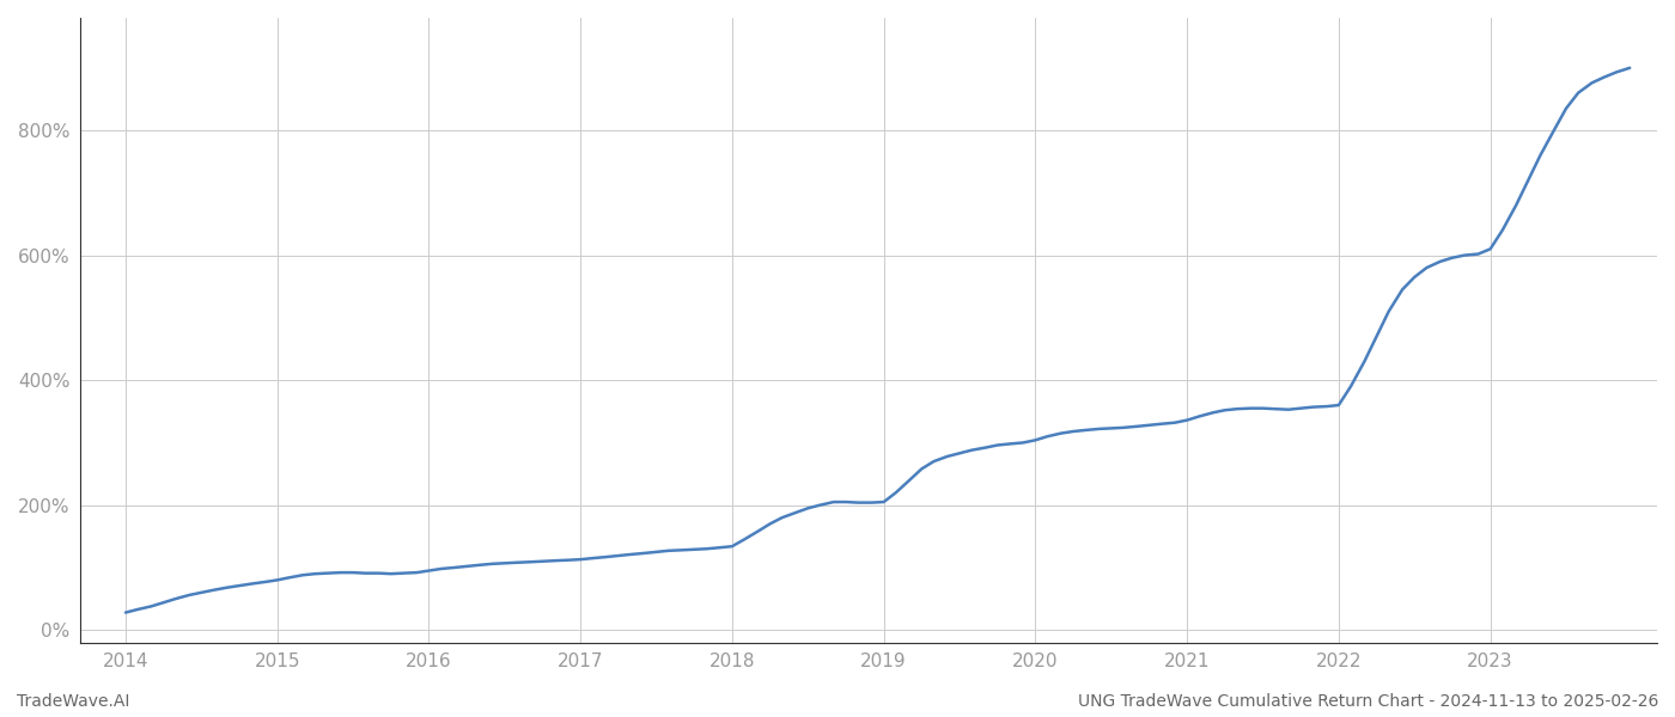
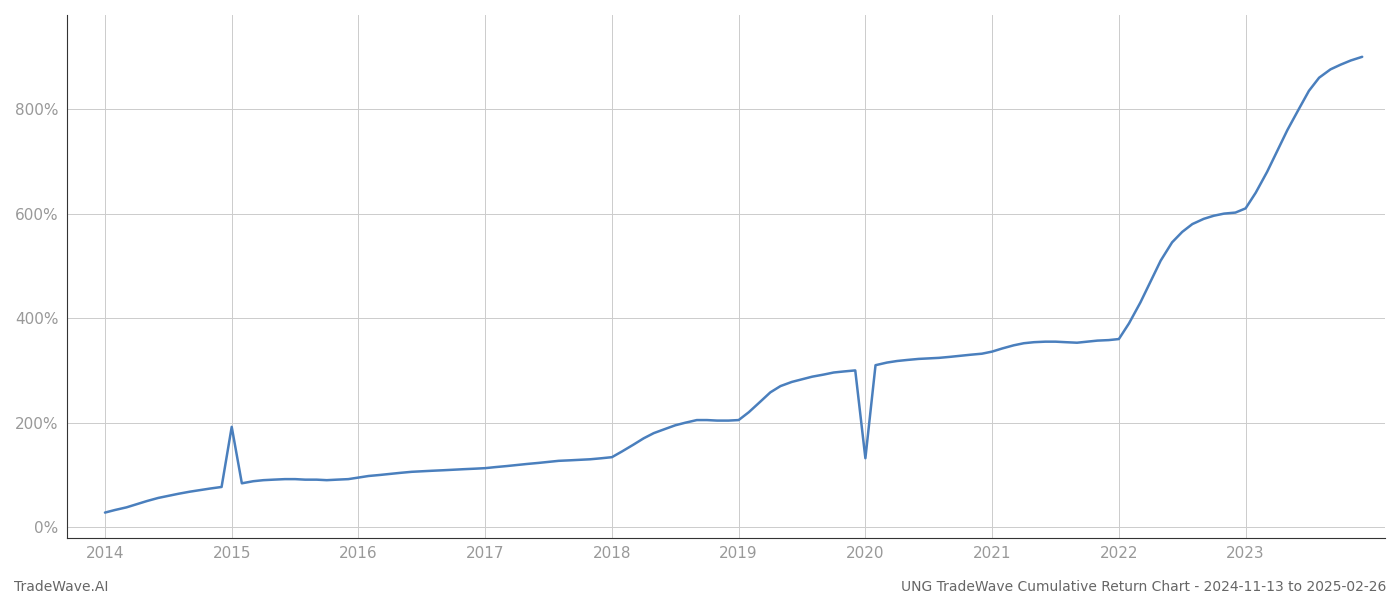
2015: 80% -> 192%
2020: 304% -> 132%
